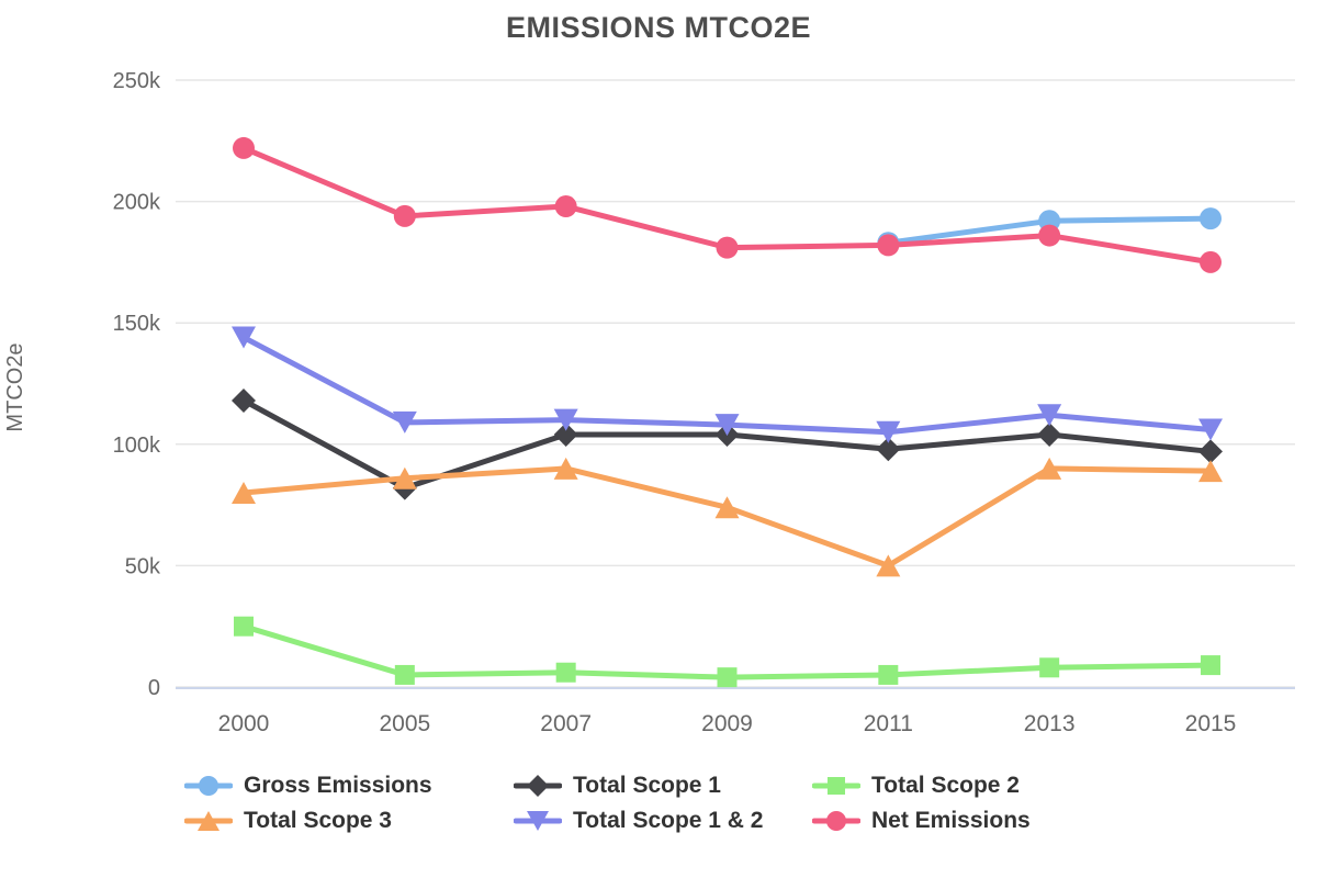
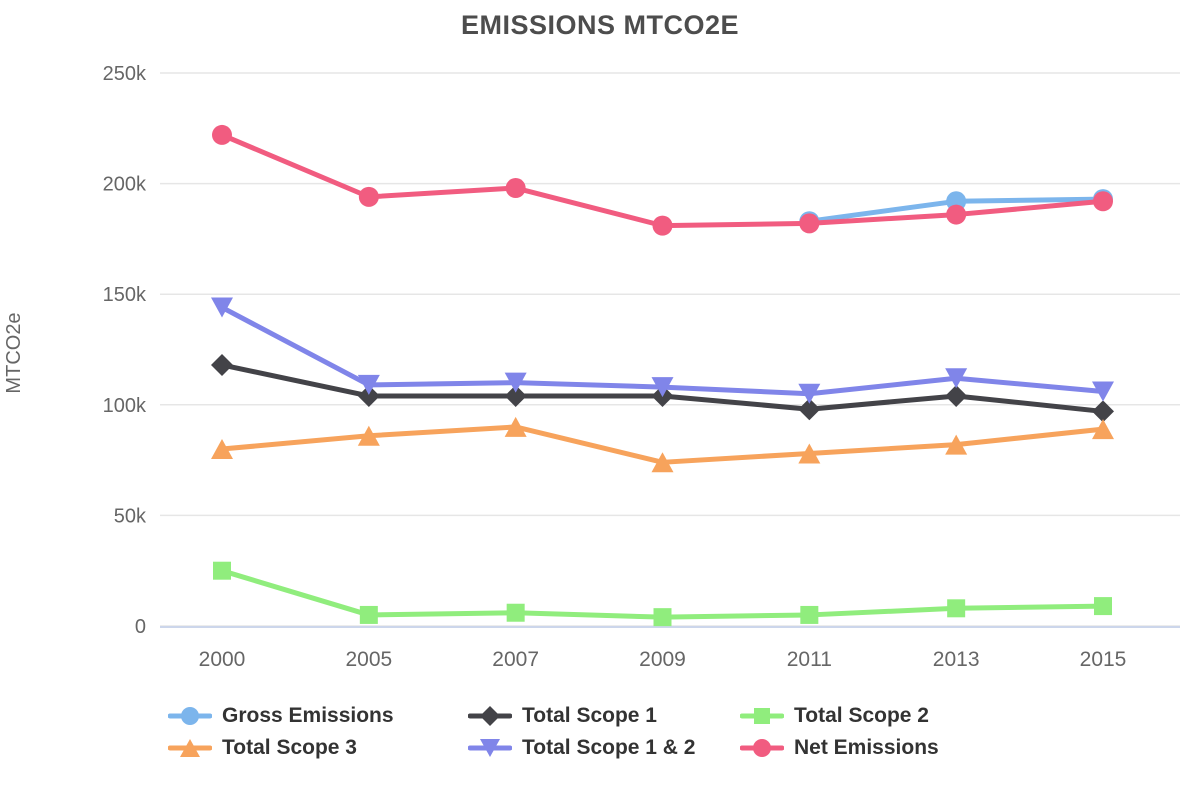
Total Scope 1/2005: 82k -> 104k
Total Scope 3/2011: 50k -> 78k
Total Scope 3/2013: 90k -> 82k
Net Emissions/2015: 175k -> 192k
